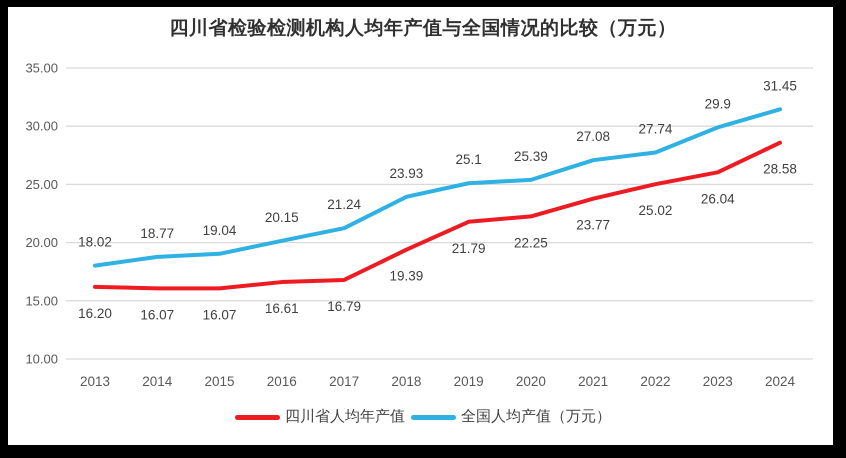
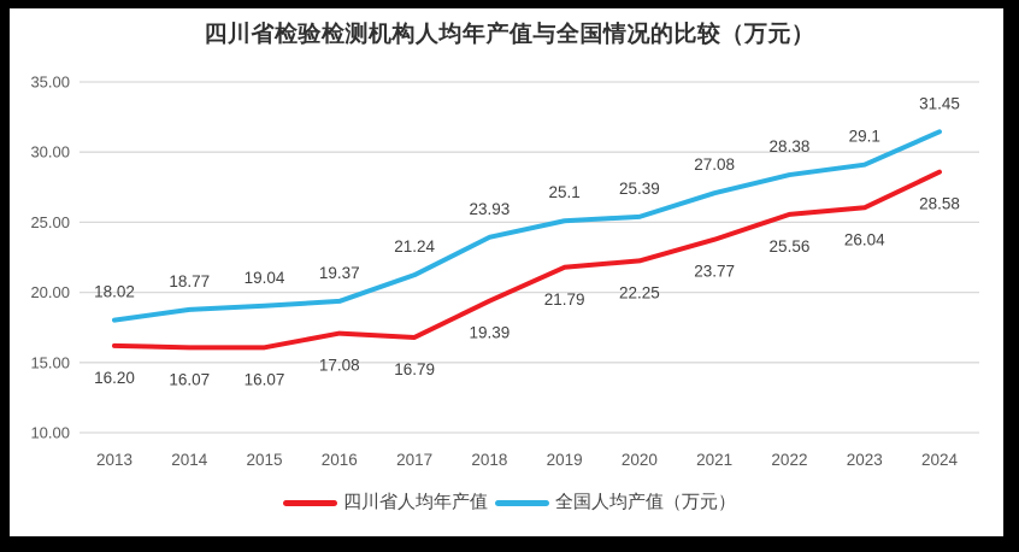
四川省人均年产值/2016: 16.61 -> 17.08
全国人均产值（万元）/2016: 20.15 -> 19.37
四川省人均年产值/2022: 25.02 -> 25.56
全国人均产值（万元）/2022: 27.74 -> 28.38
全国人均产值（万元）/2023: 29.9 -> 29.1
